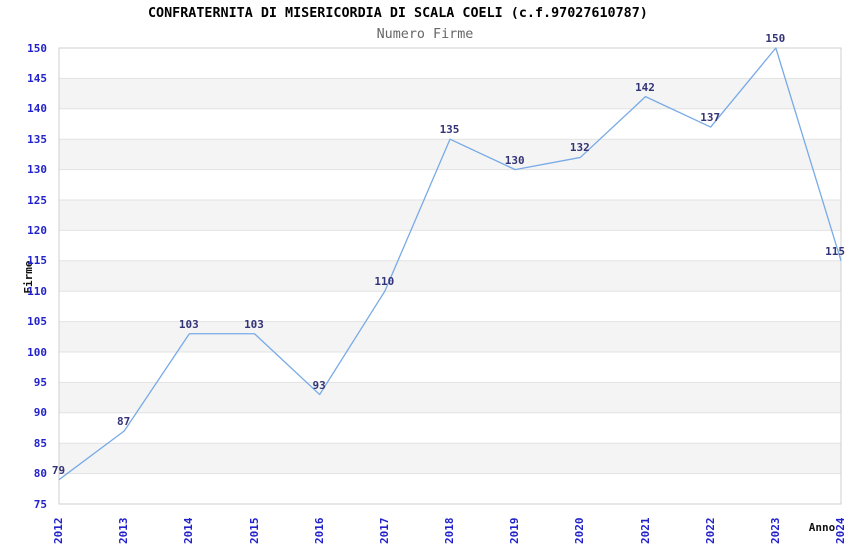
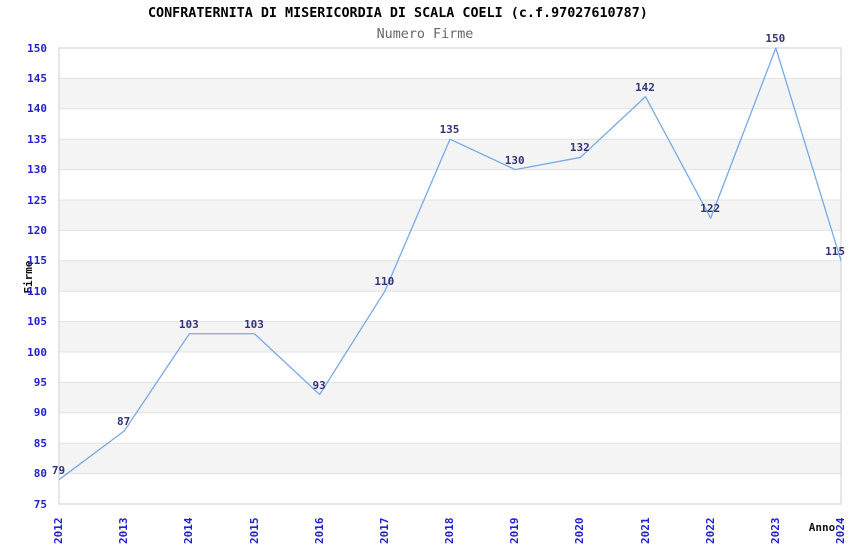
2022: 137 -> 122
